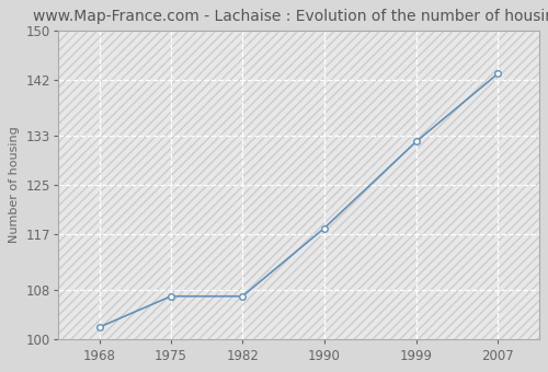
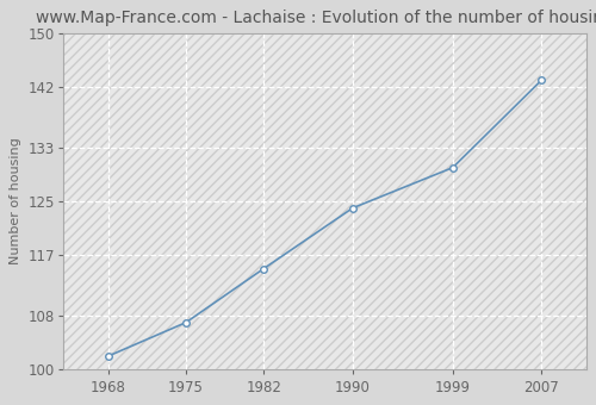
1982: 107 -> 115
1990: 118 -> 124
1999: 132 -> 130
